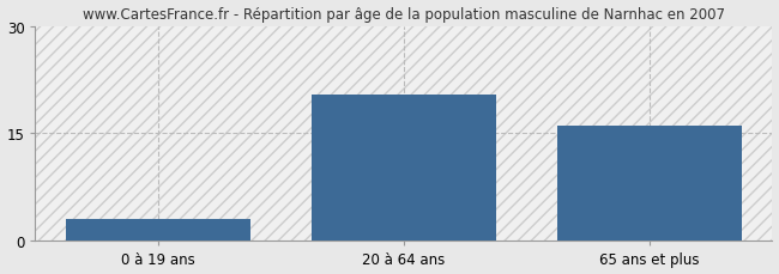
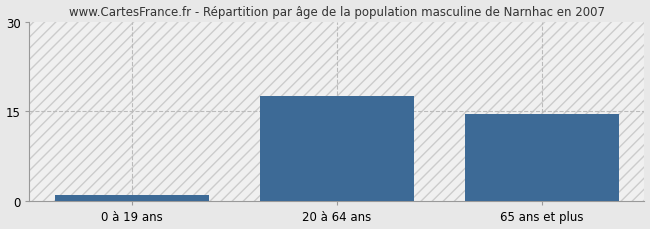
0 à 19 ans: 3.0 -> 1.0
20 à 64 ans: 20.4 -> 17.5
65 ans et plus: 16.0 -> 14.5
